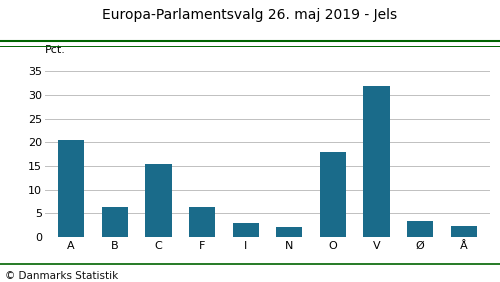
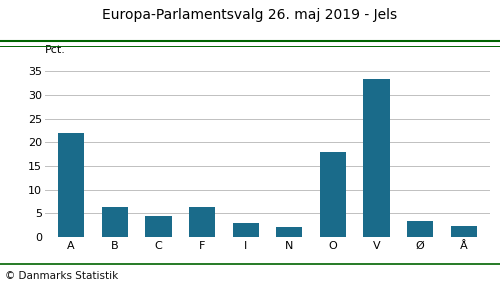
A: 20.5 -> 22.0
C: 15.5 -> 4.5
V: 32.0 -> 33.5
